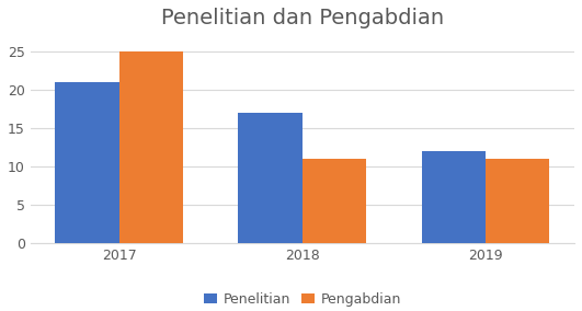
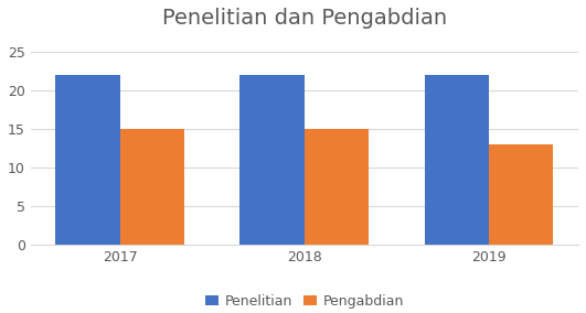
Penelitian/2017: 21 -> 22
Pengabdian/2017: 25 -> 15
Penelitian/2018: 17 -> 22
Pengabdian/2018: 11 -> 15
Penelitian/2019: 12 -> 22
Pengabdian/2019: 11 -> 13
